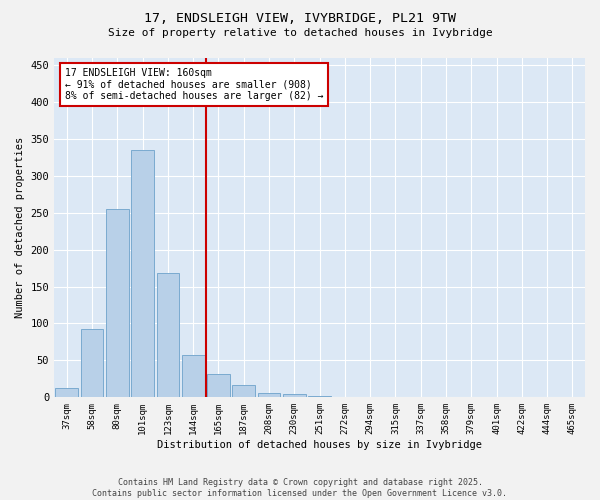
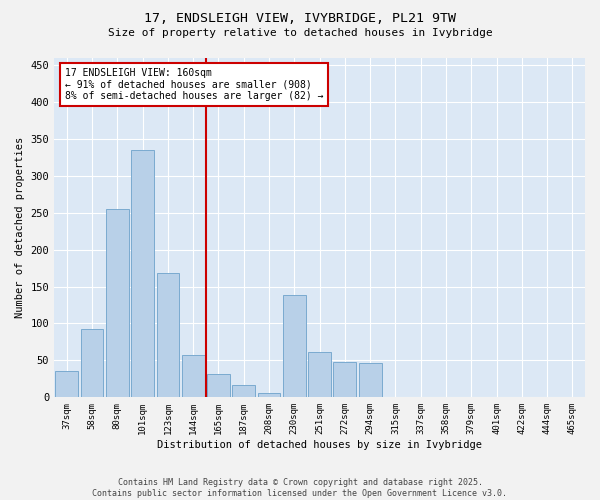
37sqm: 13 -> 36
230sqm: 4 -> 138
251sqm: 2 -> 62
272sqm: 1 -> 48
294sqm: 1 -> 46
